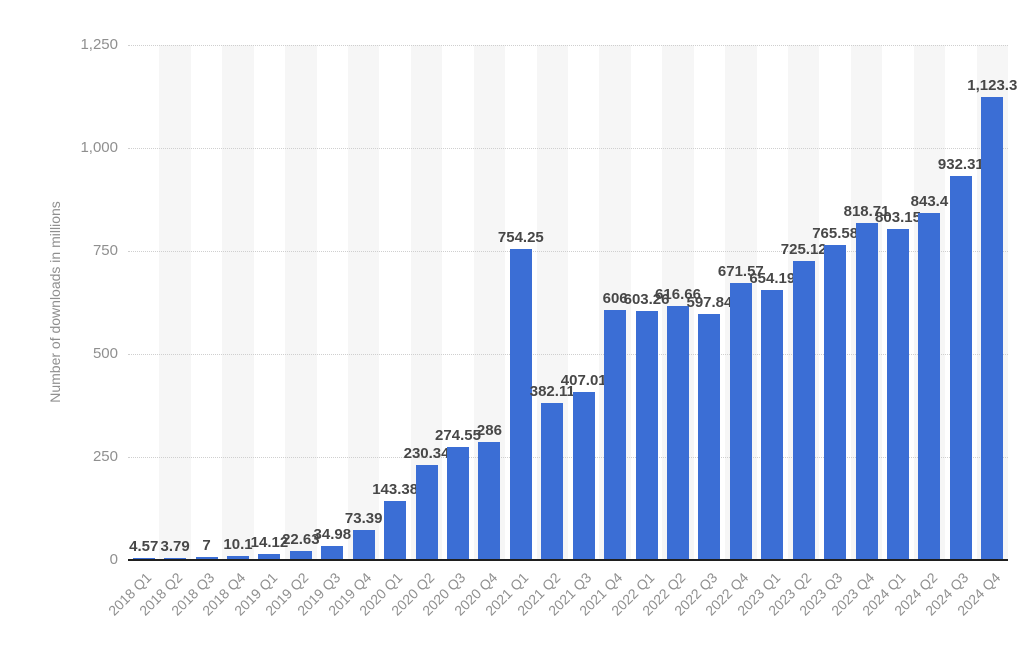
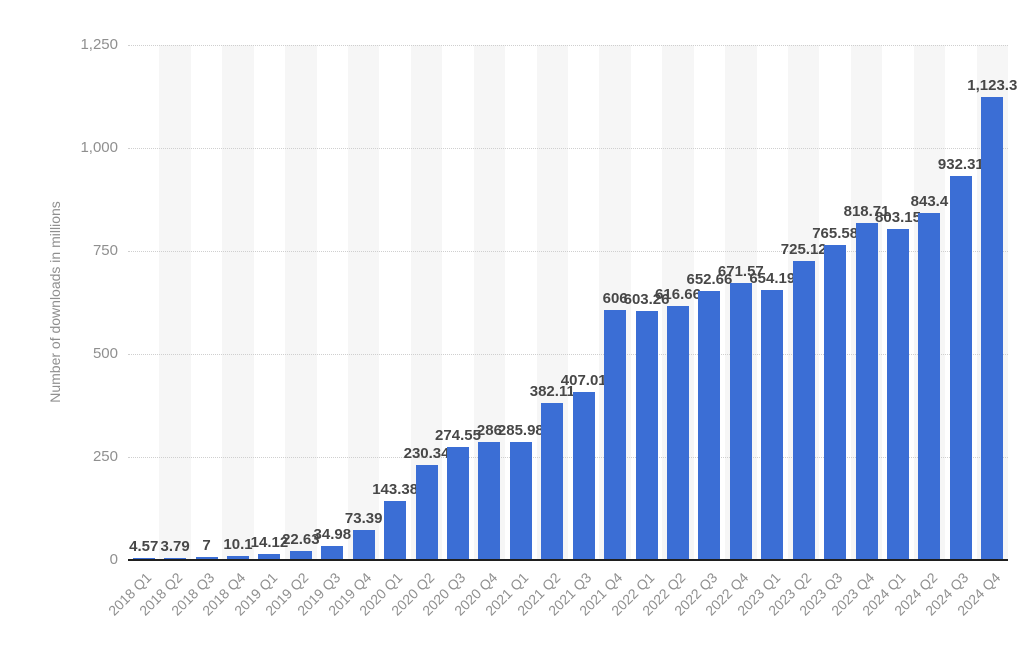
2021 Q1: 754.25 -> 285.98
2022 Q3: 597.84 -> 652.66
